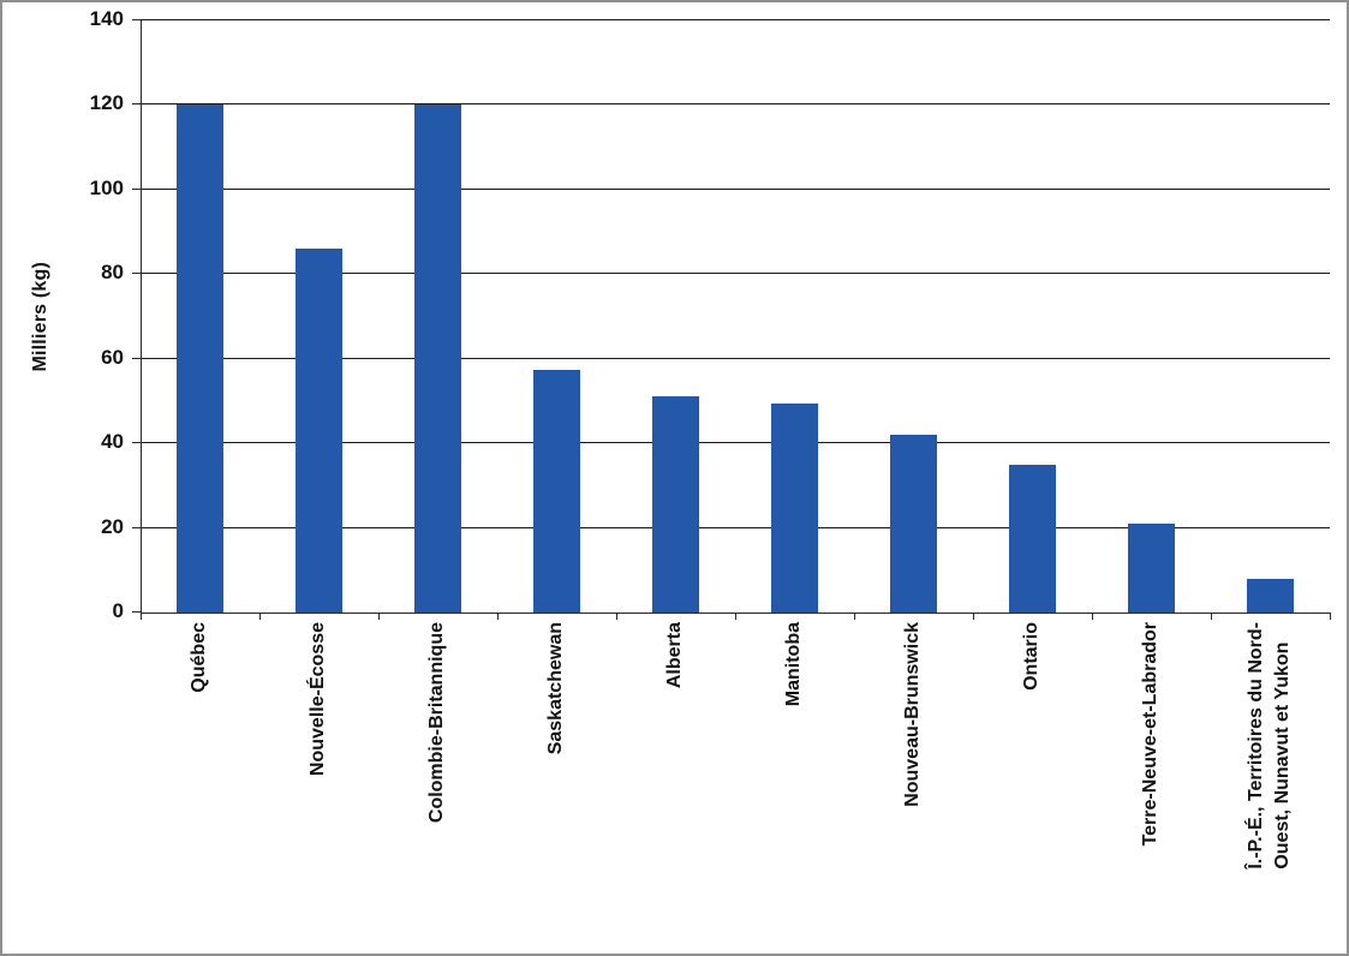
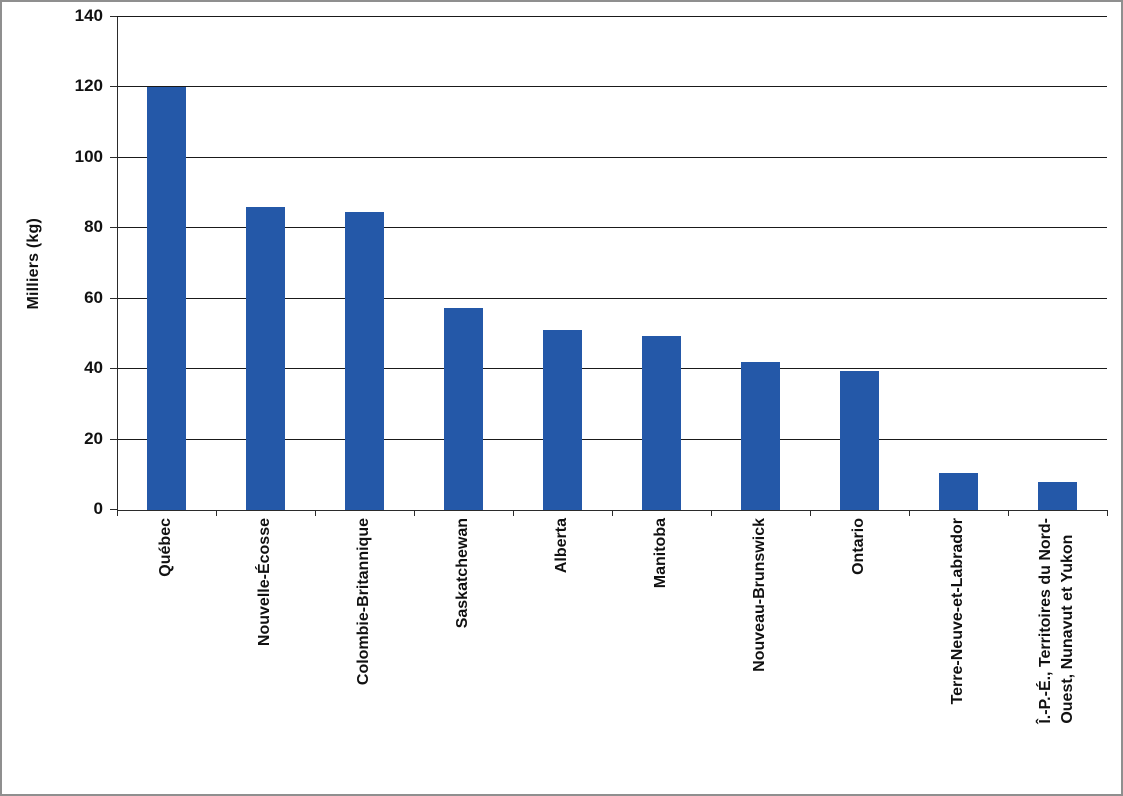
Colombie-Britannique: 120 -> 84
Ontario: 35 -> 40
Terre-Neuve-et-Labrador: 21 -> 10
